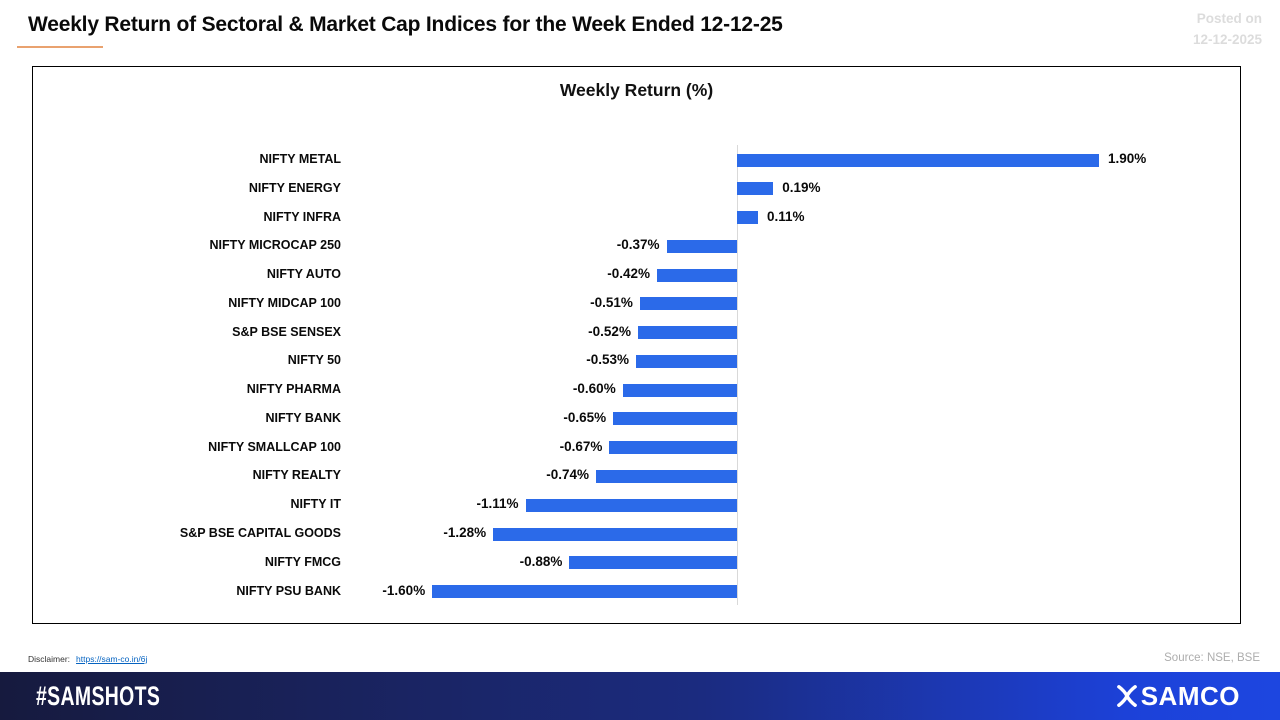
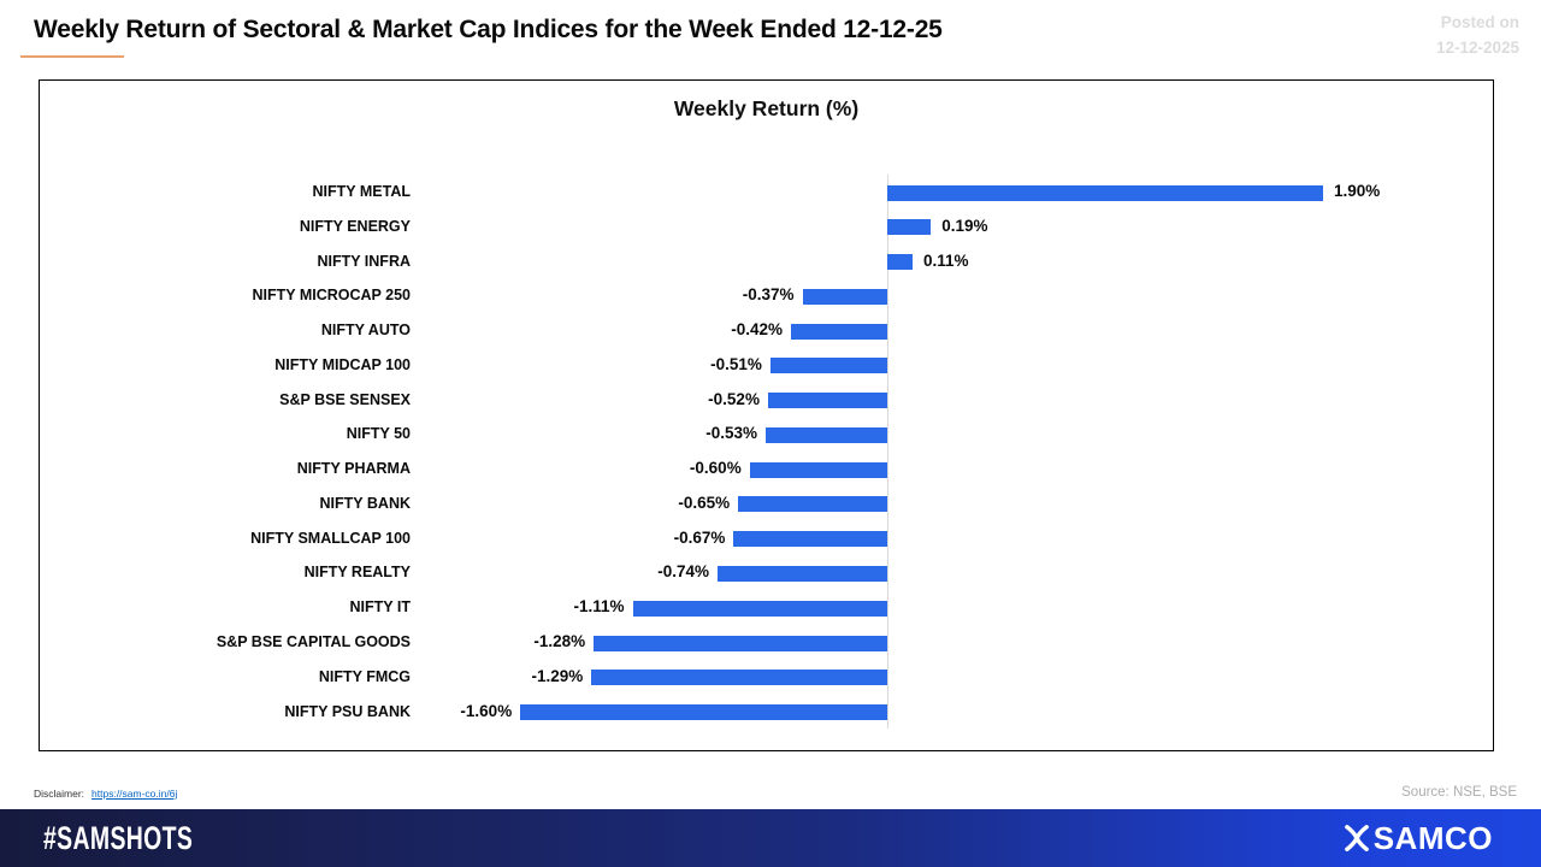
NIFTY FMCG: -0.88% -> -1.29%
